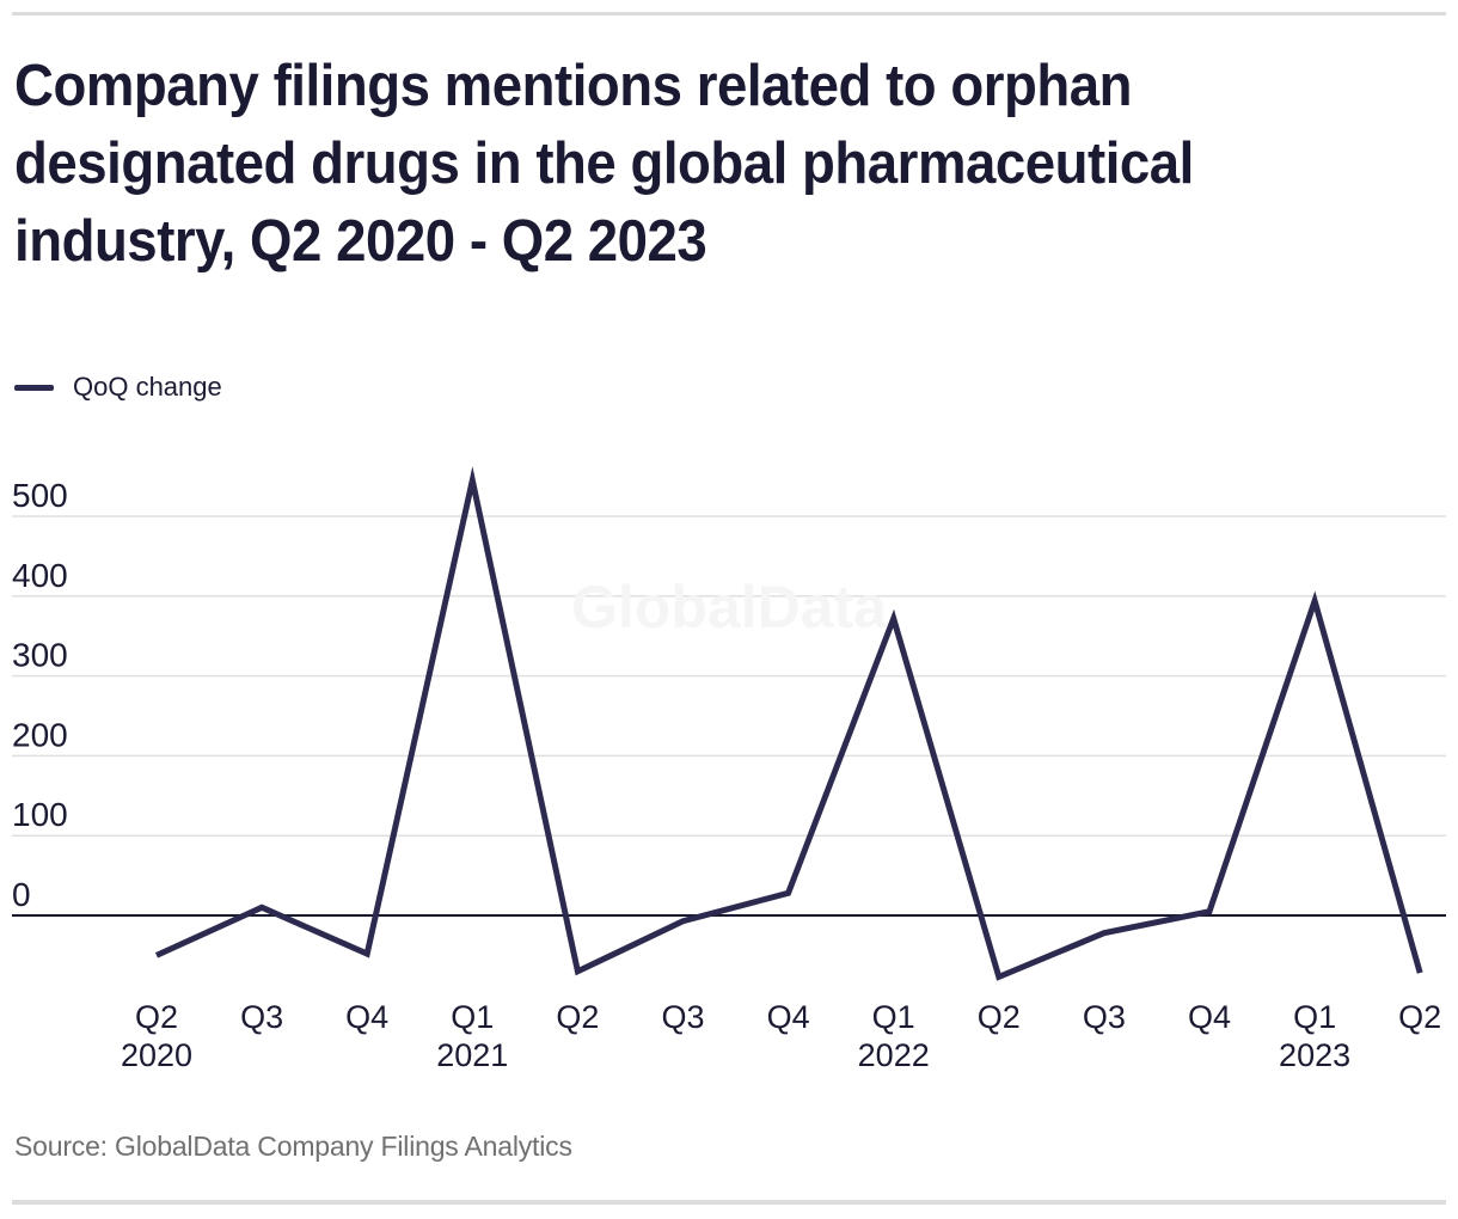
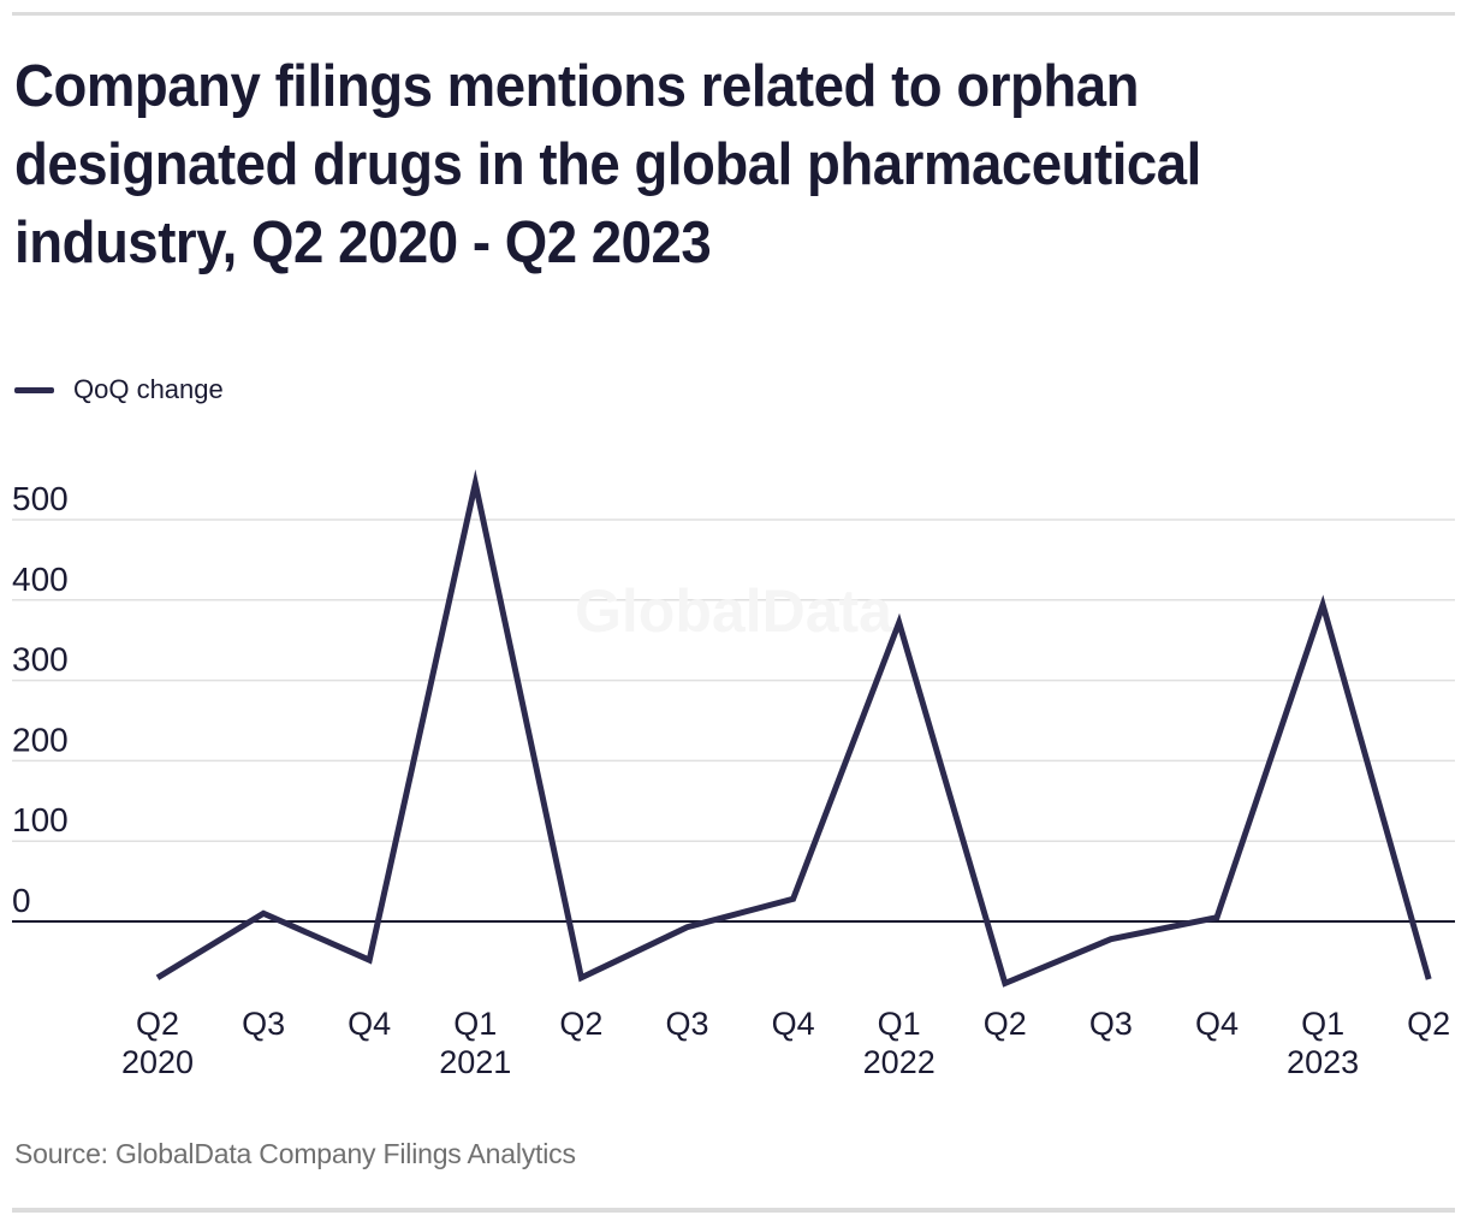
Q2 2020: -50 -> -70
